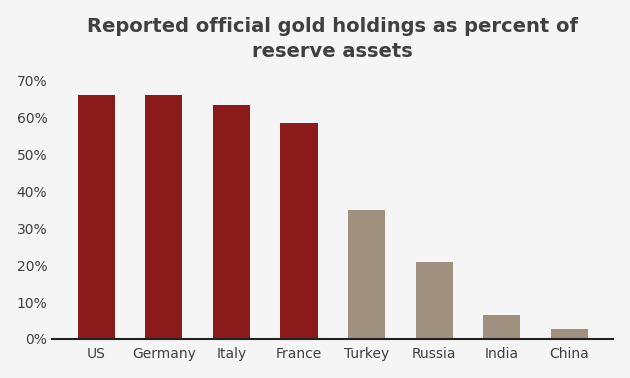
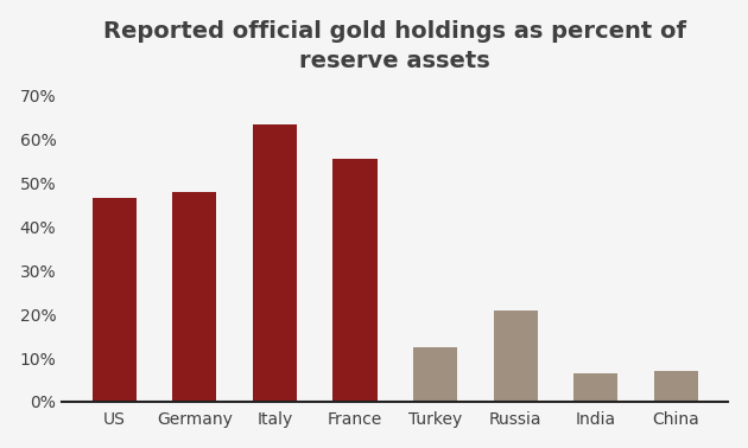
US: 66.0% -> 46.5%
Germany: 66.0% -> 48.0%
France: 58.5% -> 55.5%
Turkey: 35.0% -> 12.5%
China: 2.8% -> 7.0%
